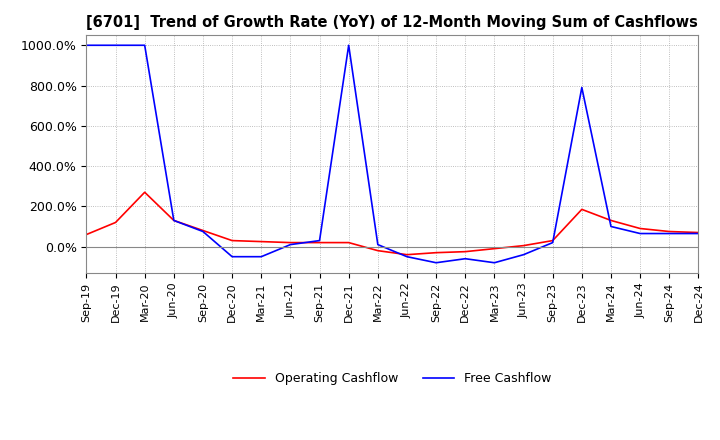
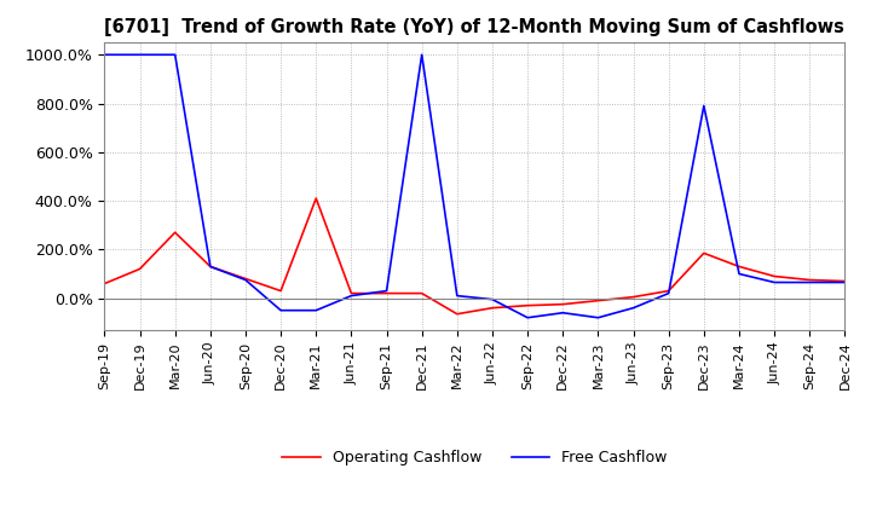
Operating Cashflow/Mar-21: 25% -> 410%
Operating Cashflow/Mar-22: -20% -> -65%
Free Cashflow/Jun-22: -50% -> -5%
